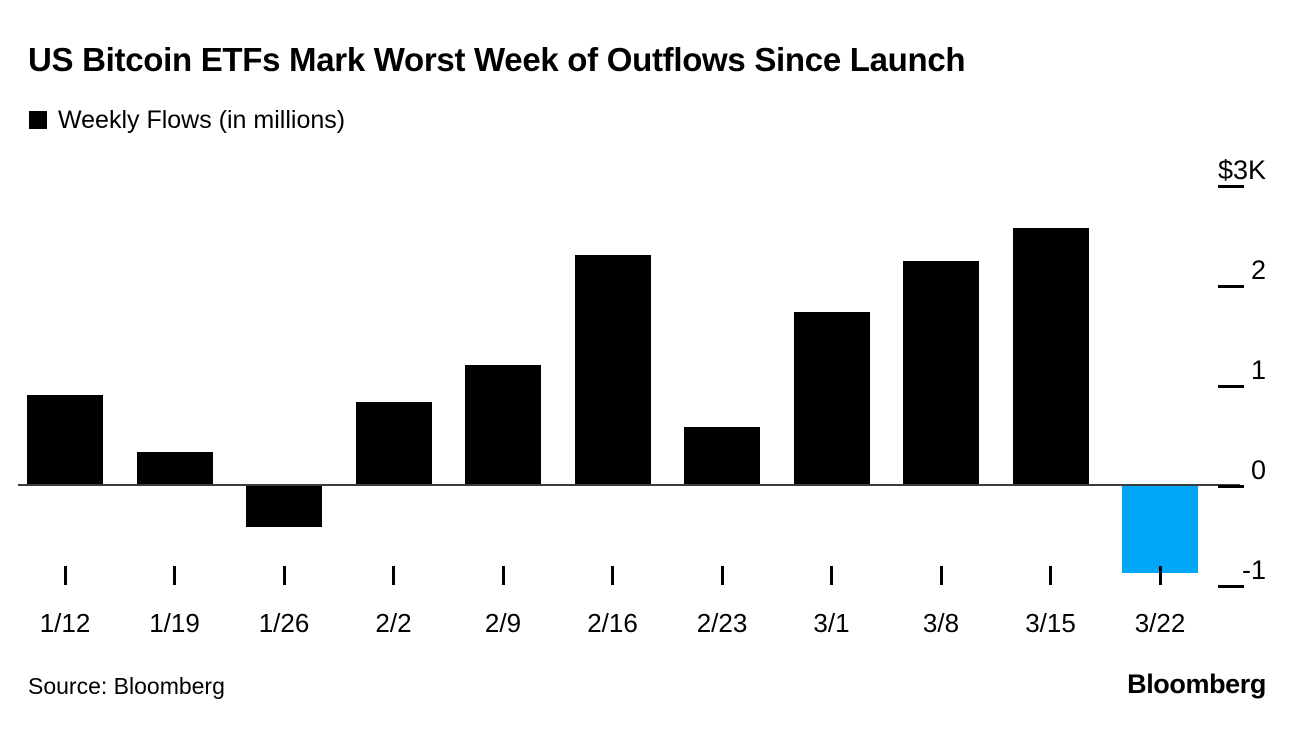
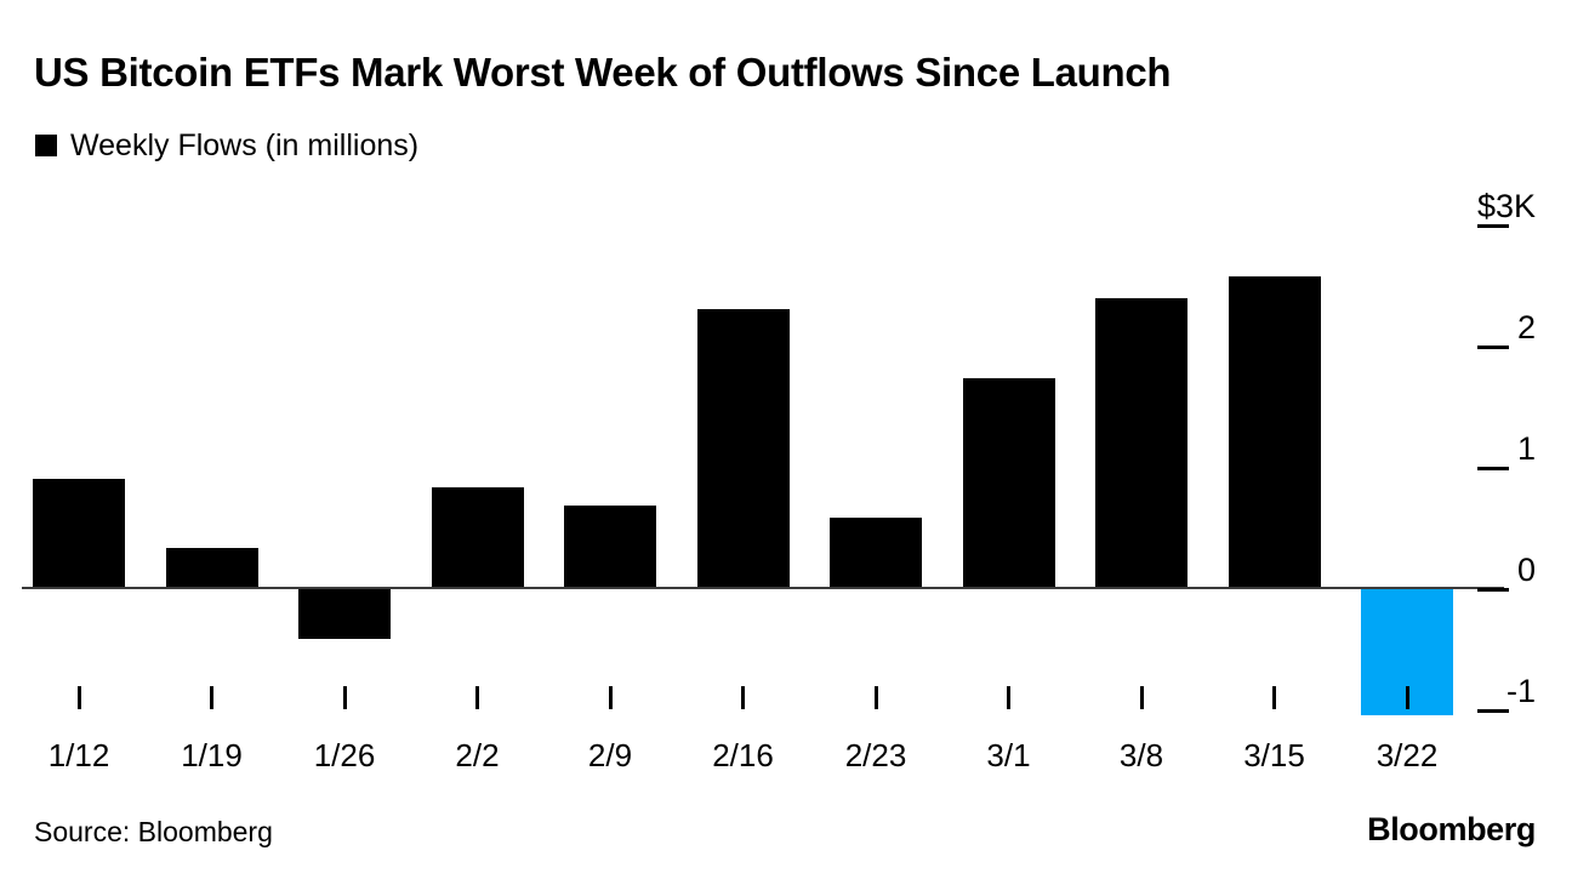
2/9: $1.20K -> $0.68K
3/8: $2.24K -> $2.39K
3/22: -$0.88K -> -$1.05K
